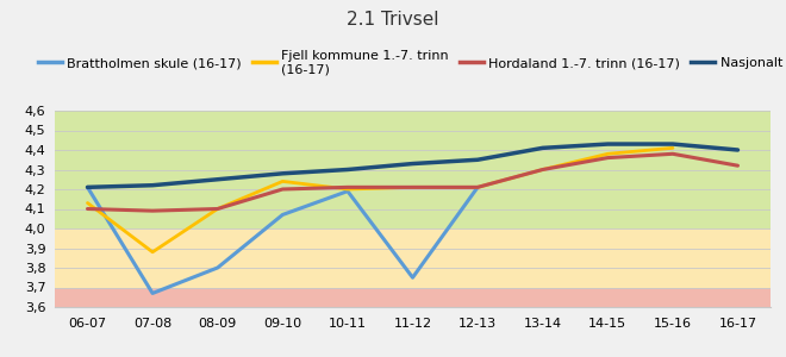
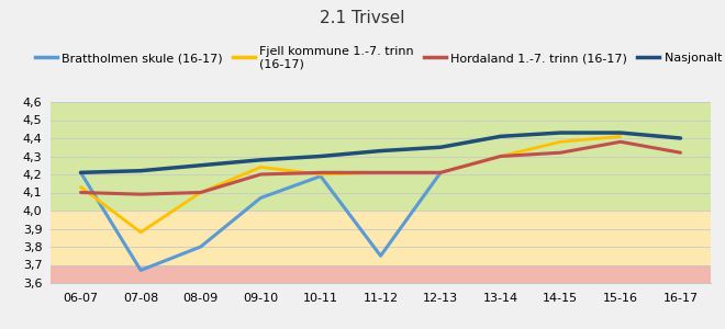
Hordaland 1.-7. trinn (16-17)/14-15: 4,36 -> 4,32
